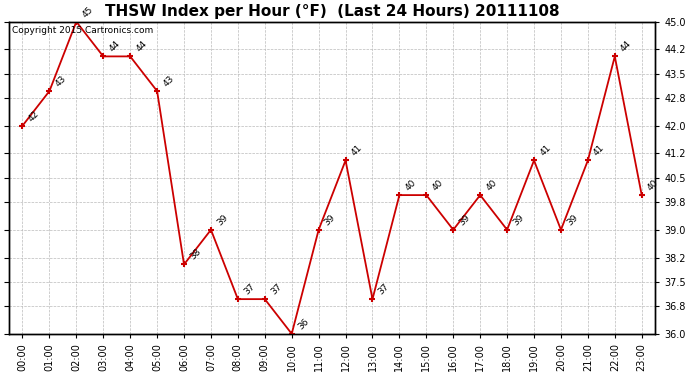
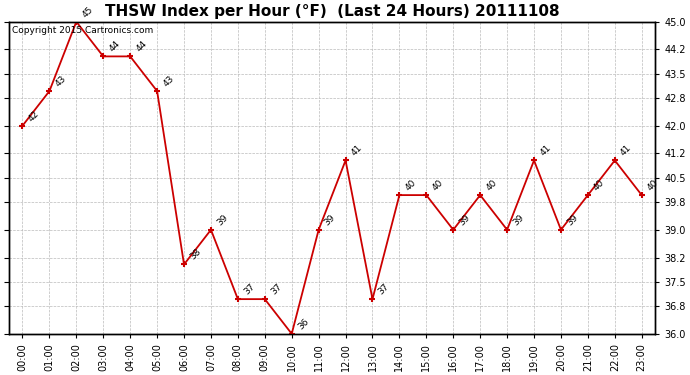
21:00: 41 -> 40
22:00: 44 -> 41
